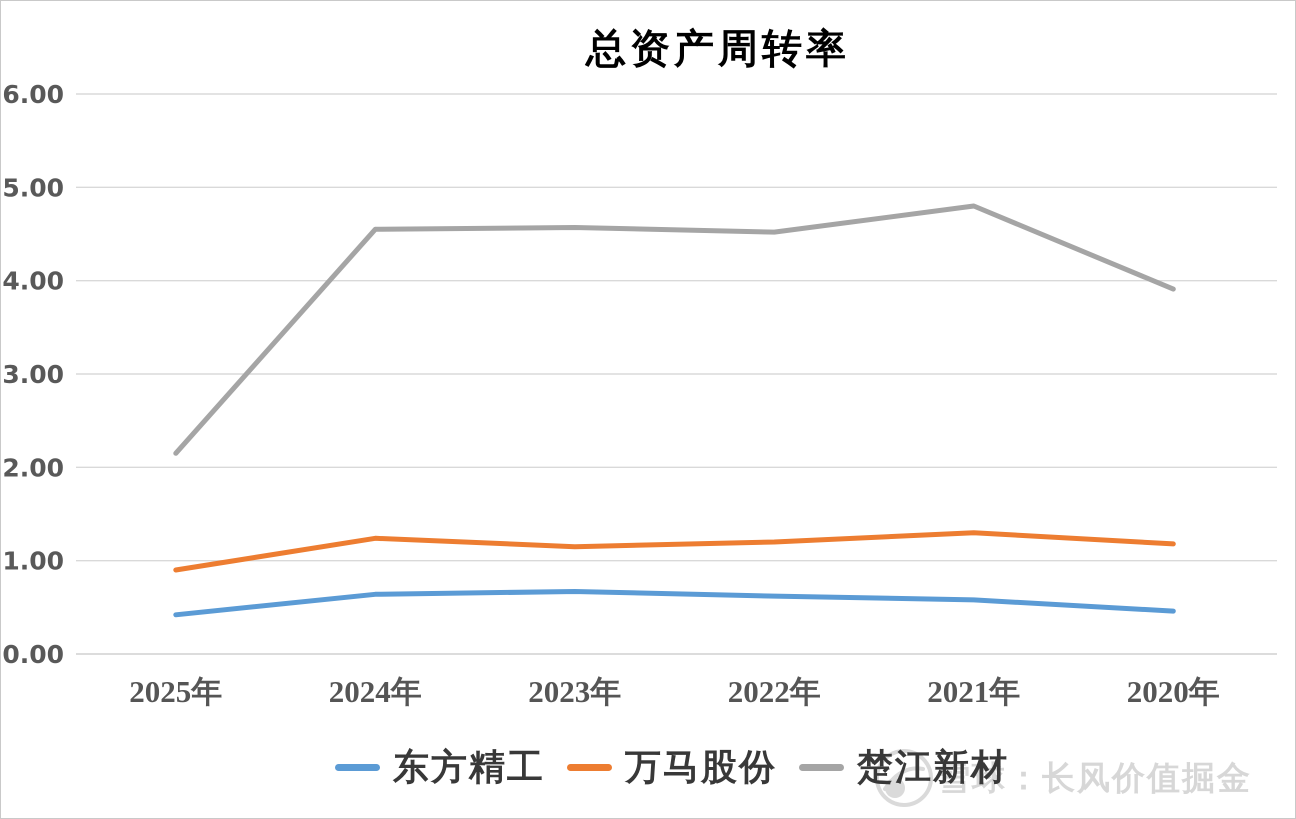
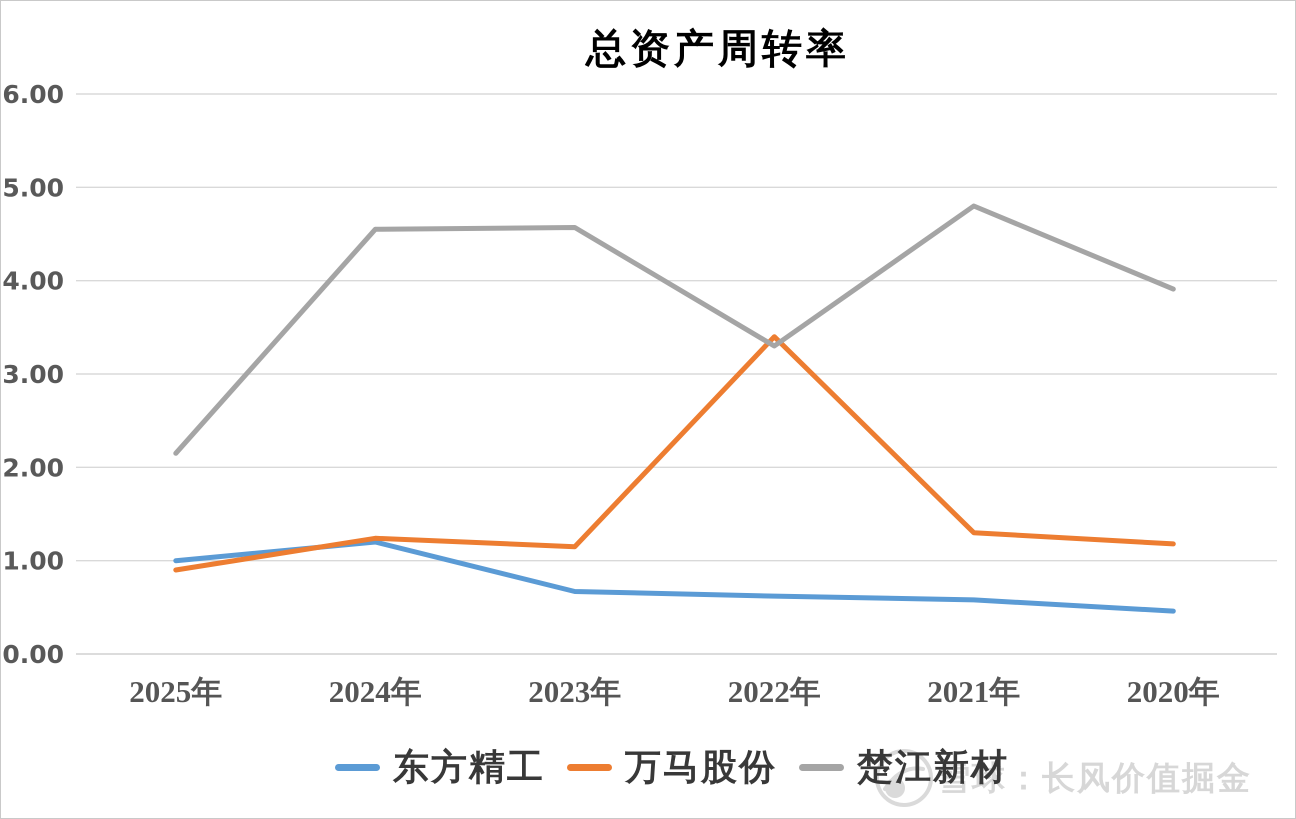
东方精工/2025年: 0.4 -> 1.0
东方精工/2024年: 0.6 -> 1.2
万马股份/2022年: 1.2 -> 3.4
楚江新材/2022年: 4.5 -> 3.3
